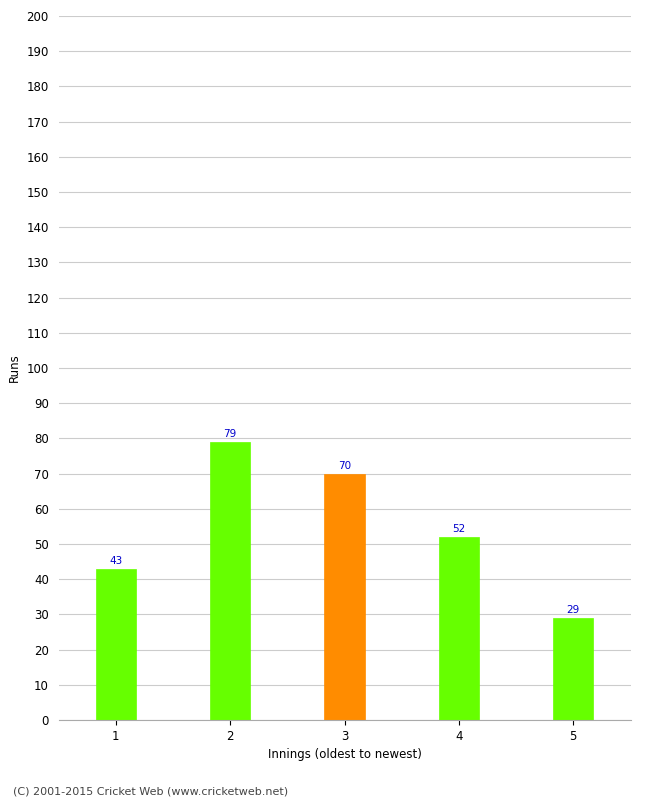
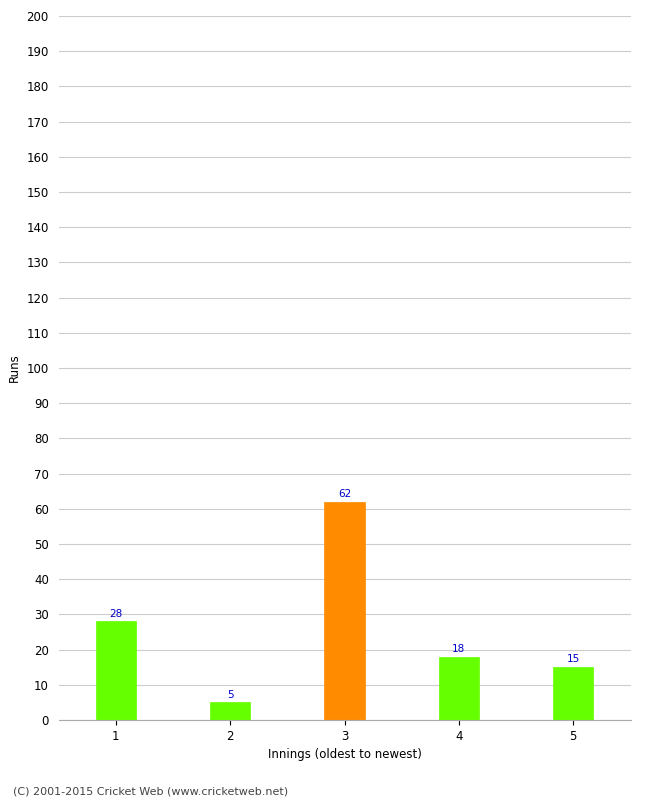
1: 43 -> 28
2: 79 -> 5
3: 70 -> 62
4: 52 -> 18
5: 29 -> 15
